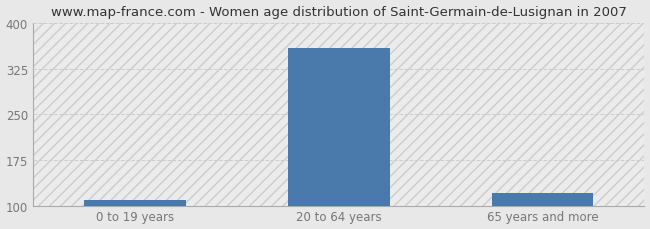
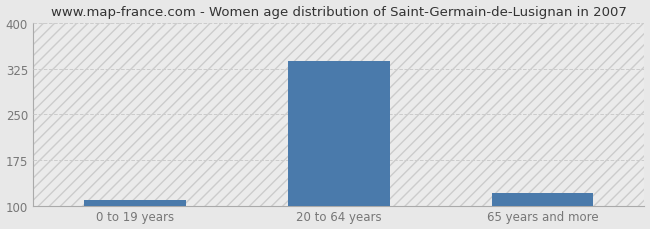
20 to 64 years: 358 -> 338
